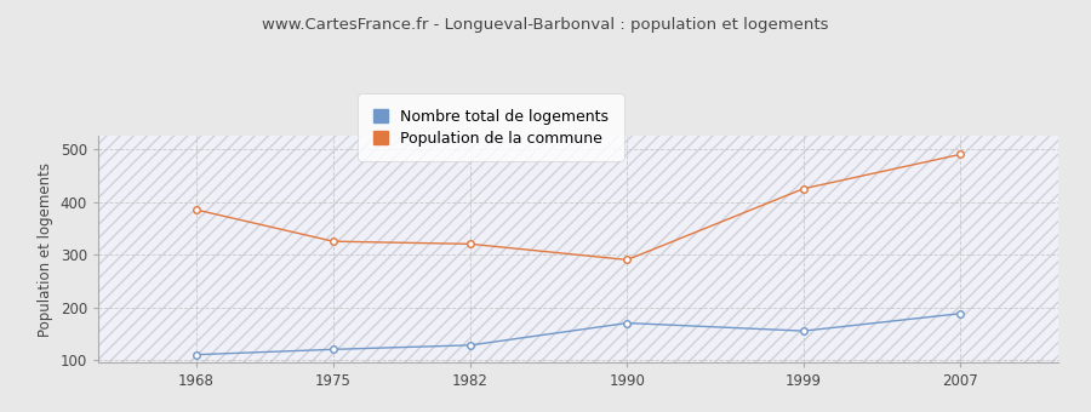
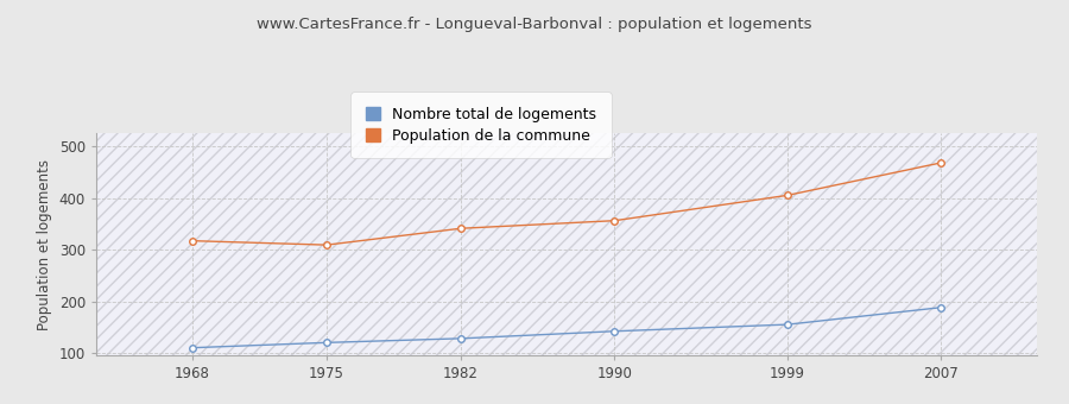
Population de la commune/1968: 385 -> 317
Population de la commune/1975: 325 -> 309
Population de la commune/1982: 320 -> 341
Nombre total de logements/1990: 170 -> 142
Population de la commune/1990: 290 -> 356
Population de la commune/1999: 425 -> 405
Population de la commune/2007: 490 -> 468
